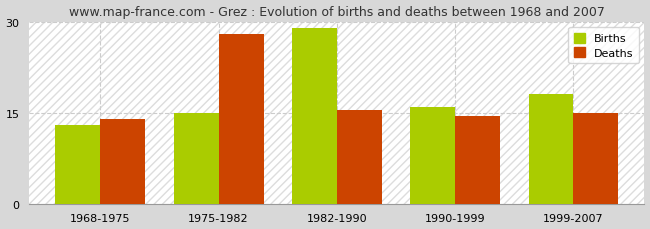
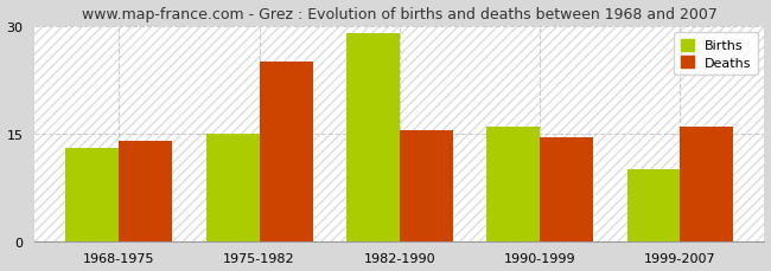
Deaths/1975-1982: 28.0 -> 25.0
Births/1999-2007: 18 -> 10
Deaths/1999-2007: 15.0 -> 16.0
